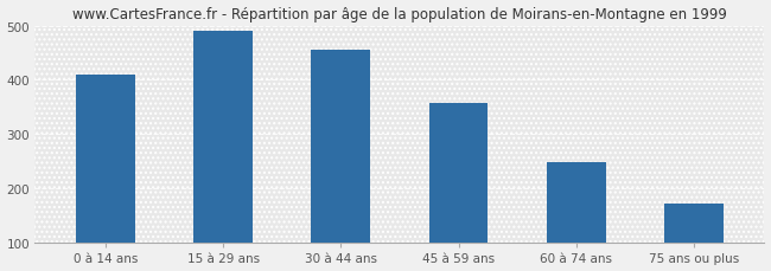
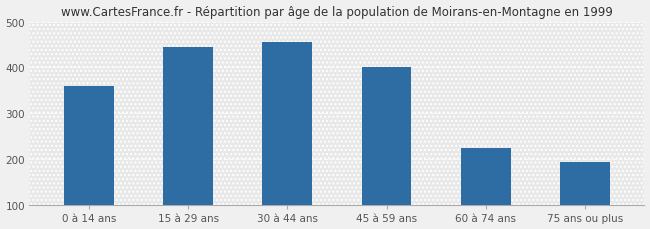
0 à 14 ans: 410 -> 360
15 à 29 ans: 490 -> 445
45 à 59 ans: 357 -> 400
60 à 74 ans: 249 -> 225
75 ans ou plus: 172 -> 195
